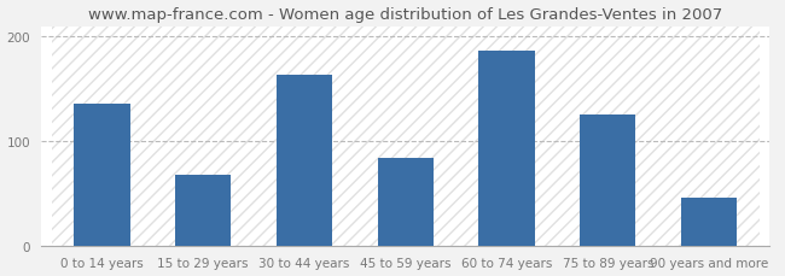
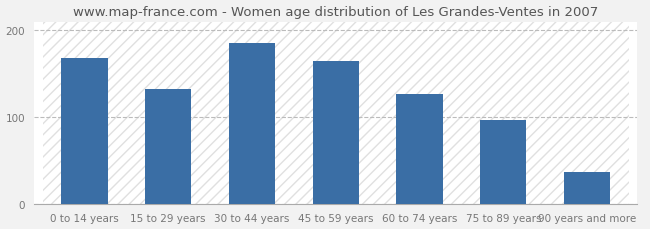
0 to 14 years: 136 -> 168
15 to 29 years: 68 -> 133
30 to 44 years: 164 -> 185
45 to 59 years: 84 -> 165
60 to 74 years: 186 -> 127
75 to 89 years: 126 -> 97
90 years and more: 46 -> 37
